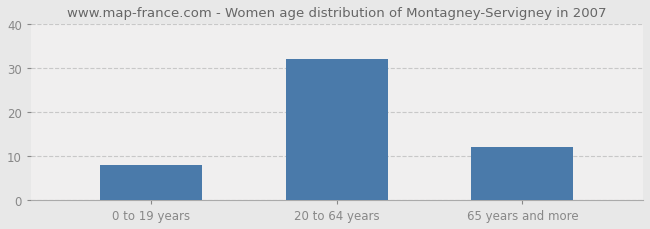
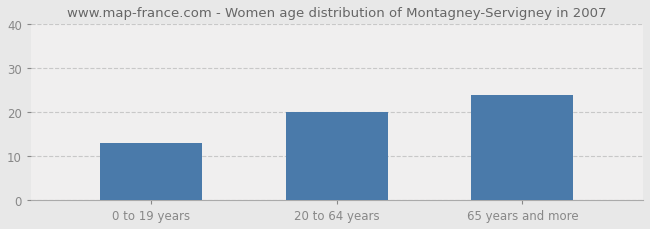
0 to 19 years: 8 -> 13
20 to 64 years: 32 -> 20
65 years and more: 12 -> 24
